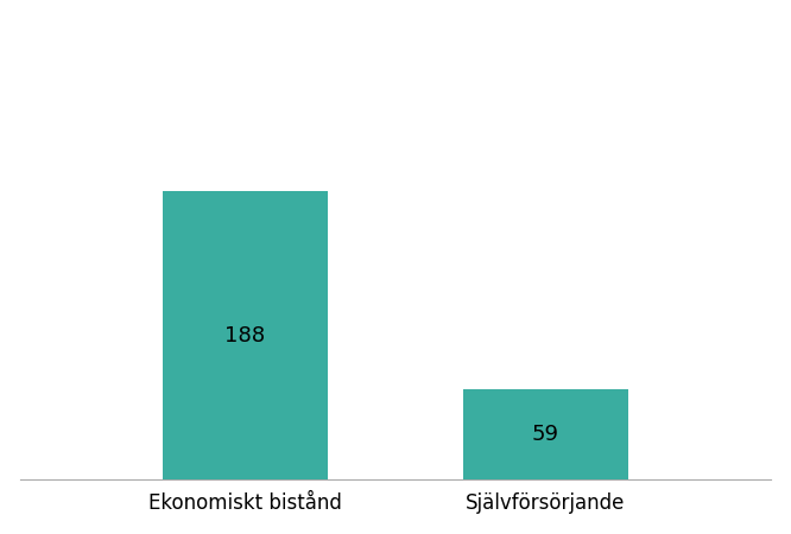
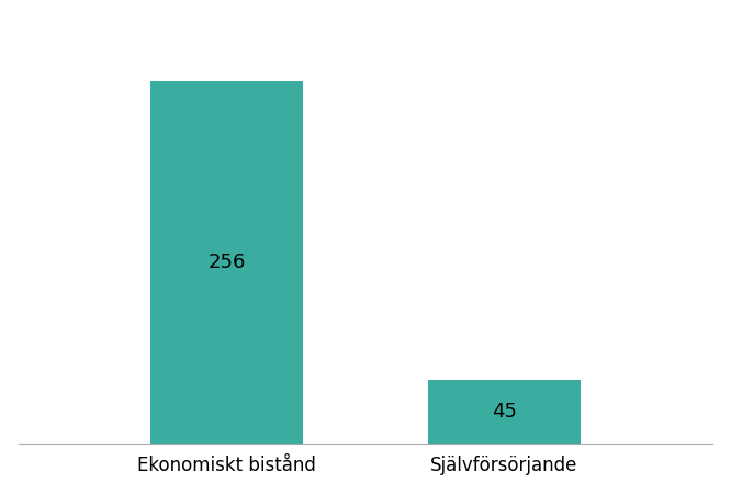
Ekonomiskt bistånd: 188 -> 256
Självförsörjande: 59 -> 45
